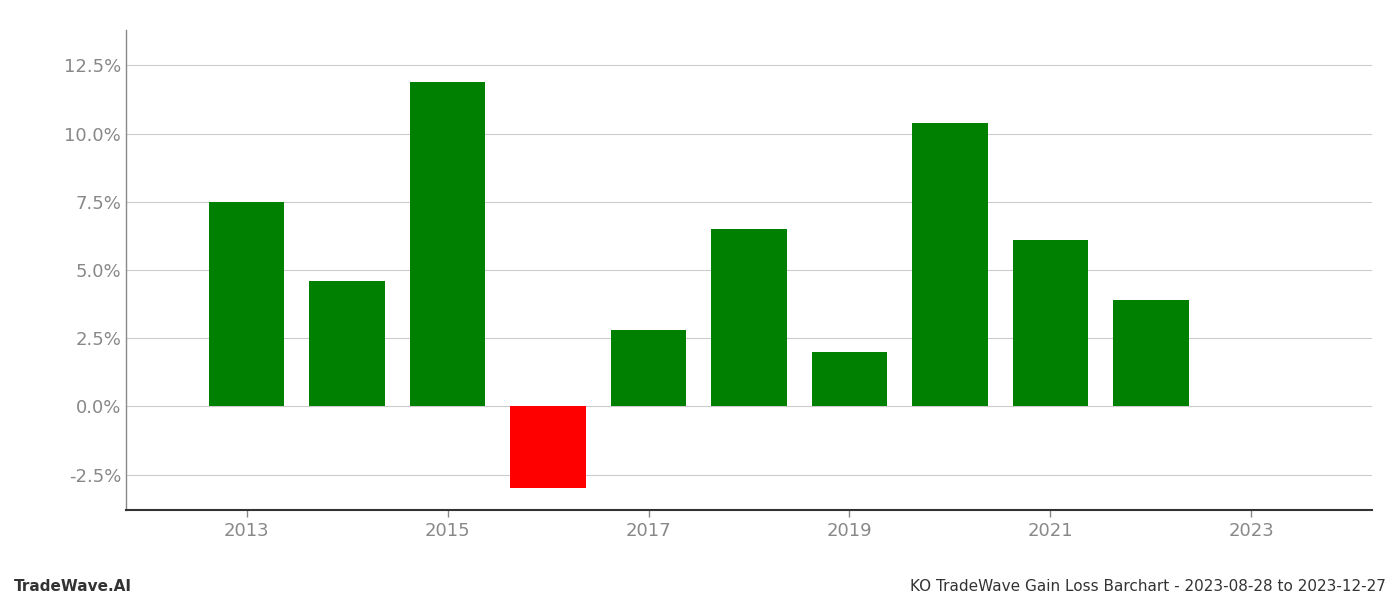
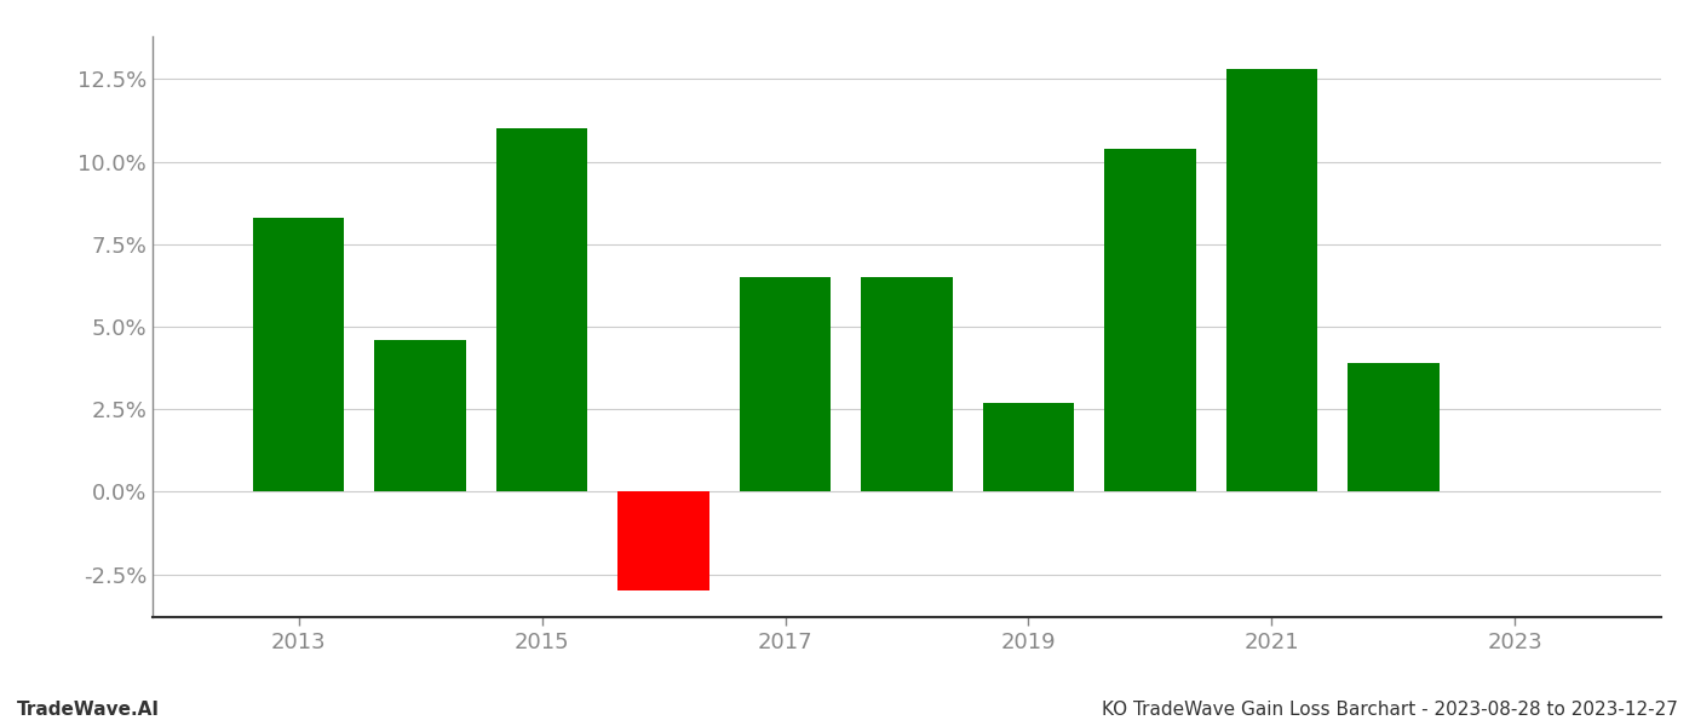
2013: 7.5% -> 8.3%
2015: 11.9% -> 11.0%
2017: 2.8% -> 6.5%
2019: 2.0% -> 2.7%
2021: 6.1% -> 12.8%
